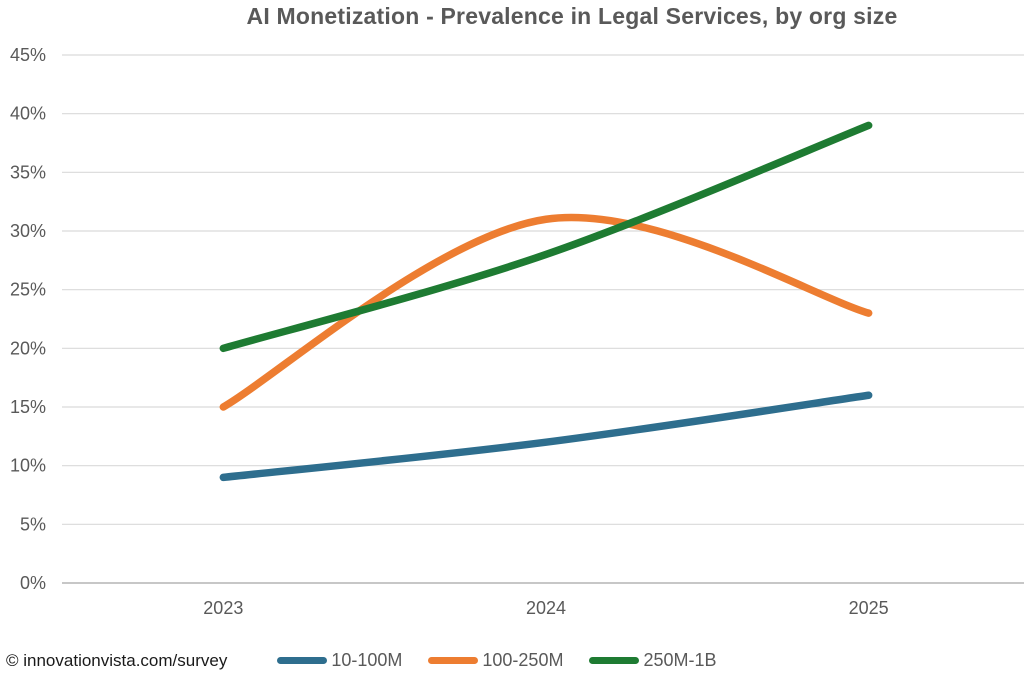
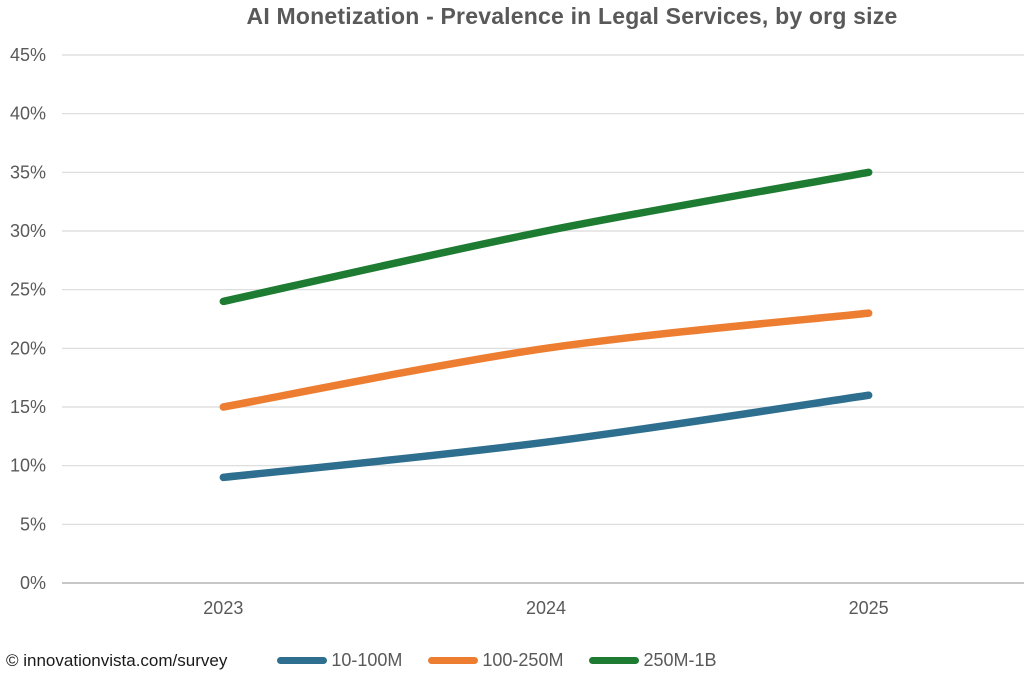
250M-1B/2023: 20% -> 24%
100-250M/2024: 31% -> 20%
250M-1B/2024: 28% -> 30%
250M-1B/2025: 39% -> 35%
